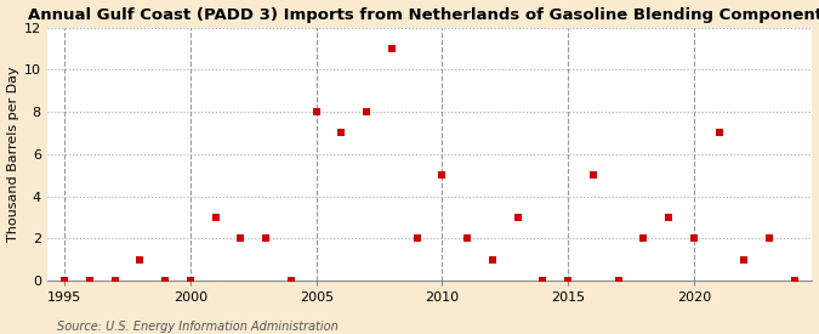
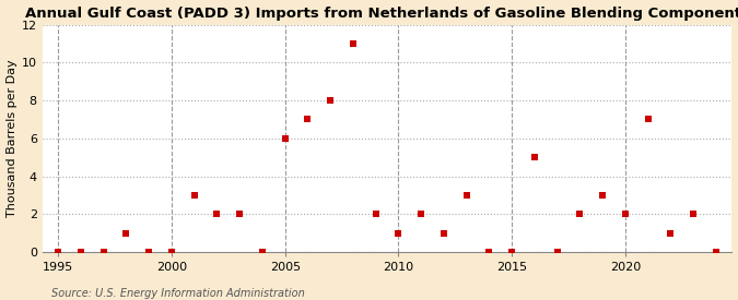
2005: 8 -> 6
2010: 5 -> 1
